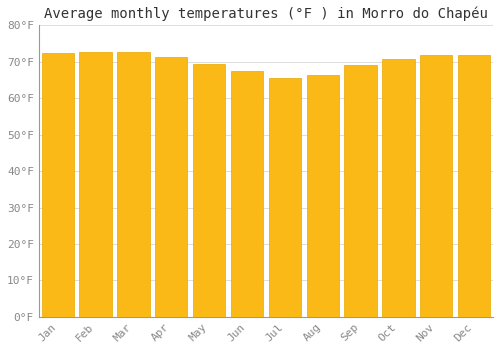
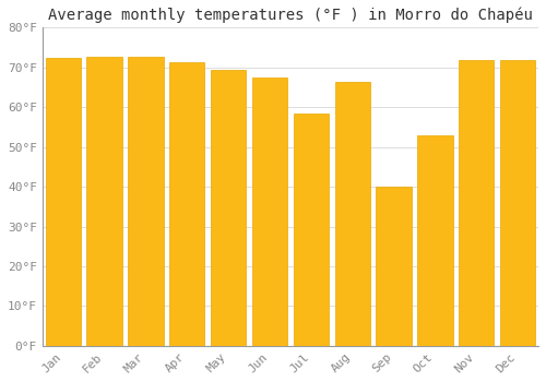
Jul: 65.5°F -> 58.5°F
Sep: 69.1°F -> 40.0°F
Oct: 70.9°F -> 53.0°F
